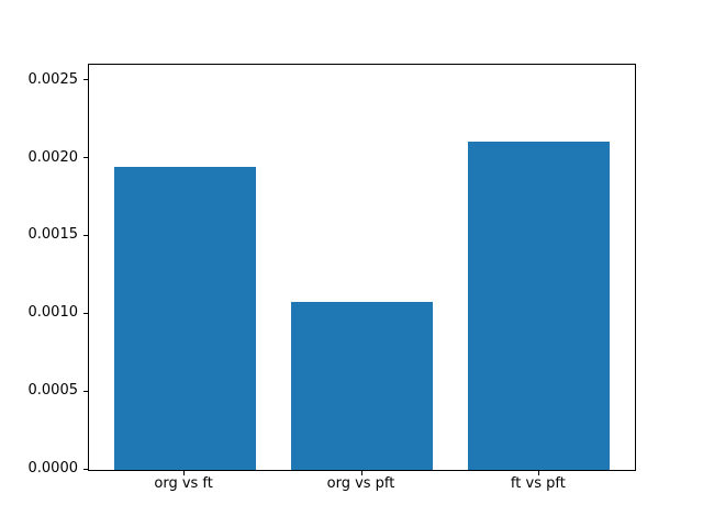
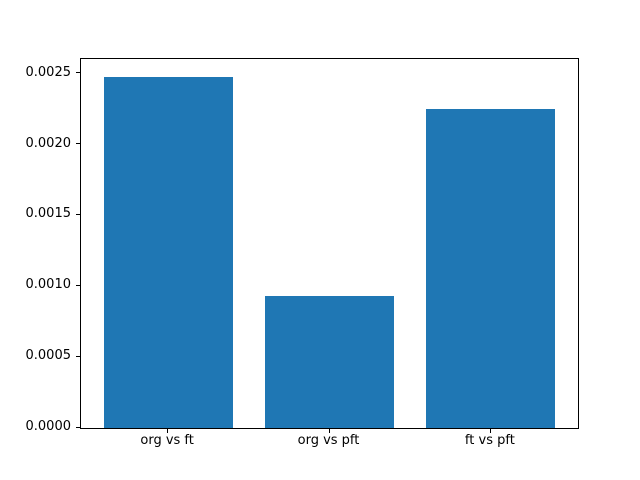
org vs ft: 0.00195 -> 0.00248
org vs pft: 0.00108 -> 0.00093
ft vs pft: 0.00211 -> 0.00225
